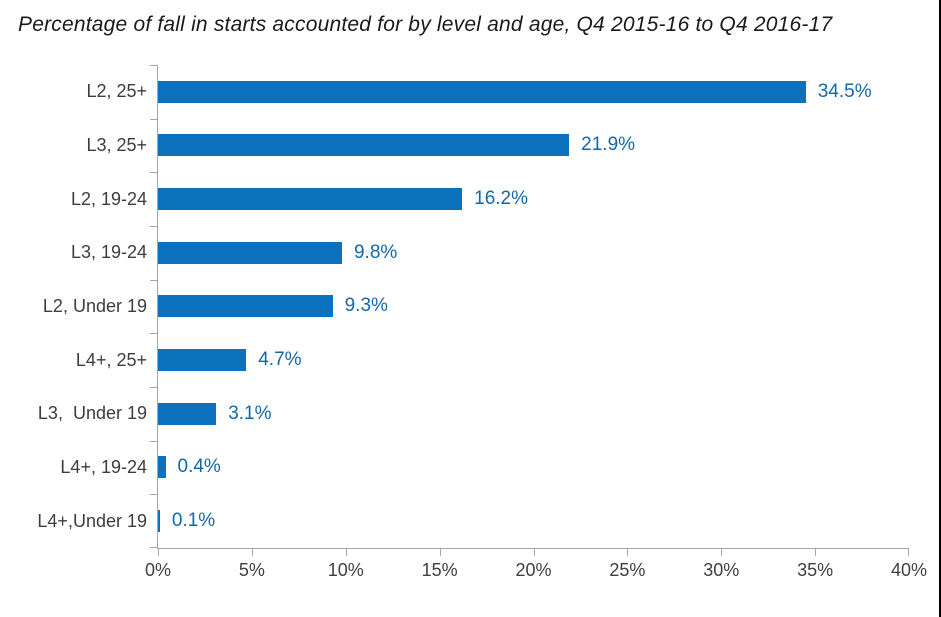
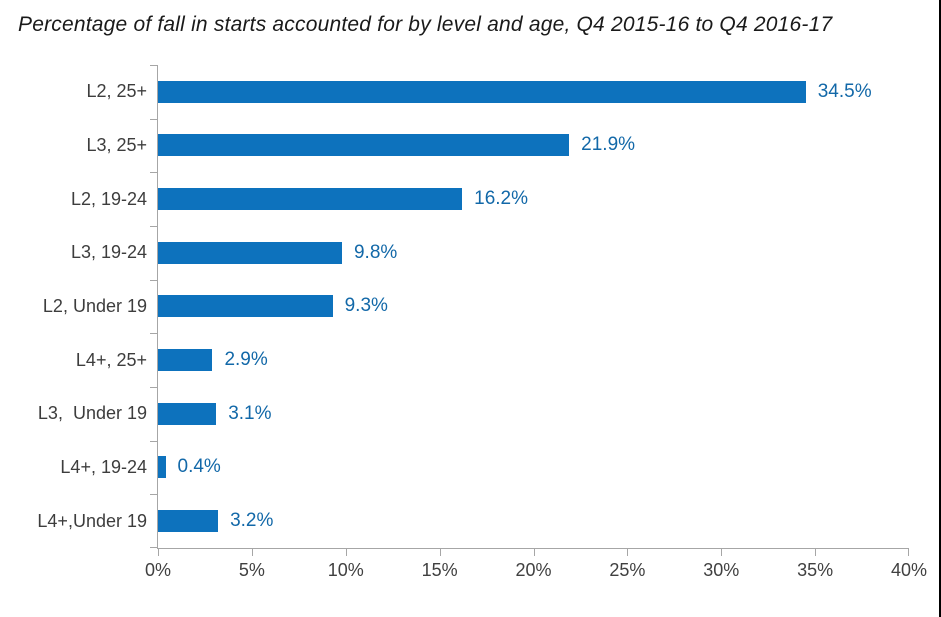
L4+, 25+: 4.7% -> 2.9%
L4+,Under 19: 0.1% -> 3.2%
